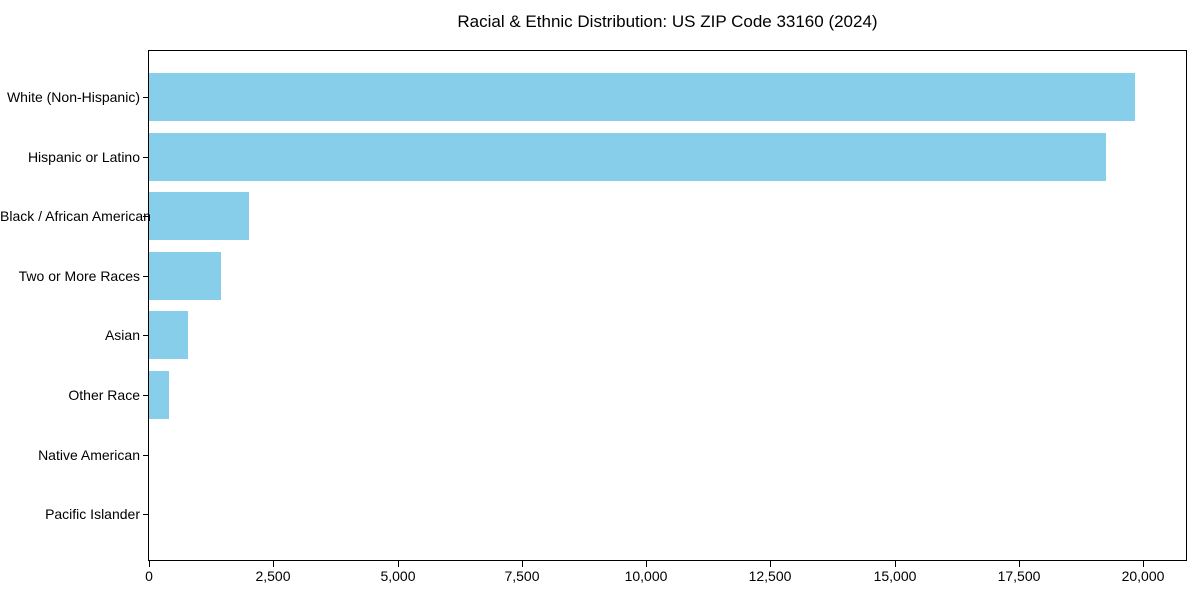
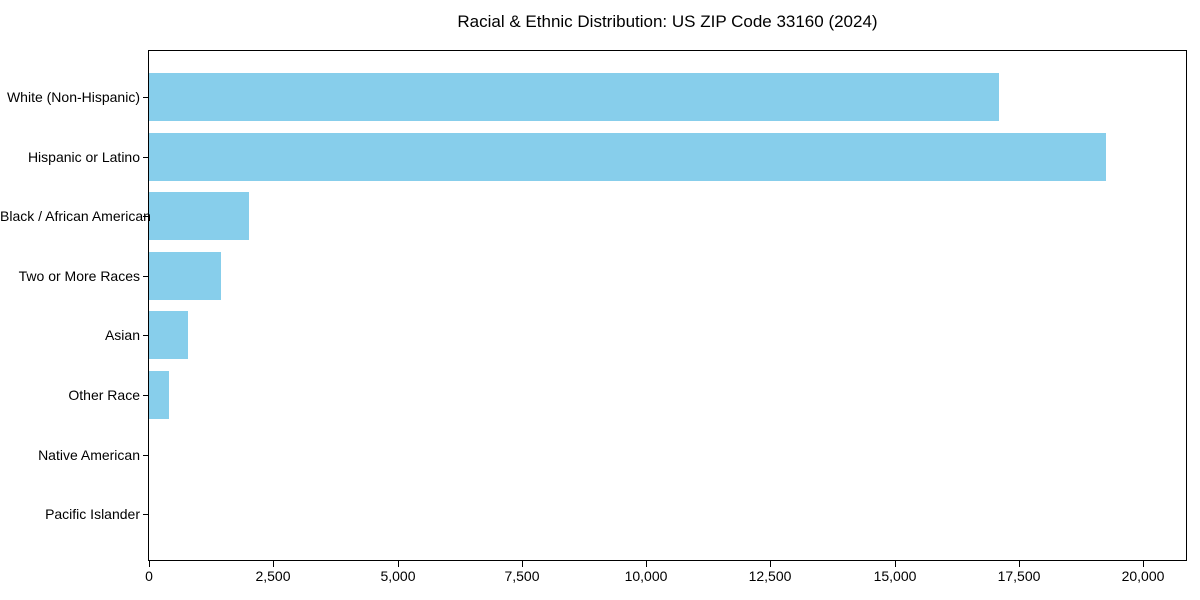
White (Non-Hispanic): 19800 -> 17100
